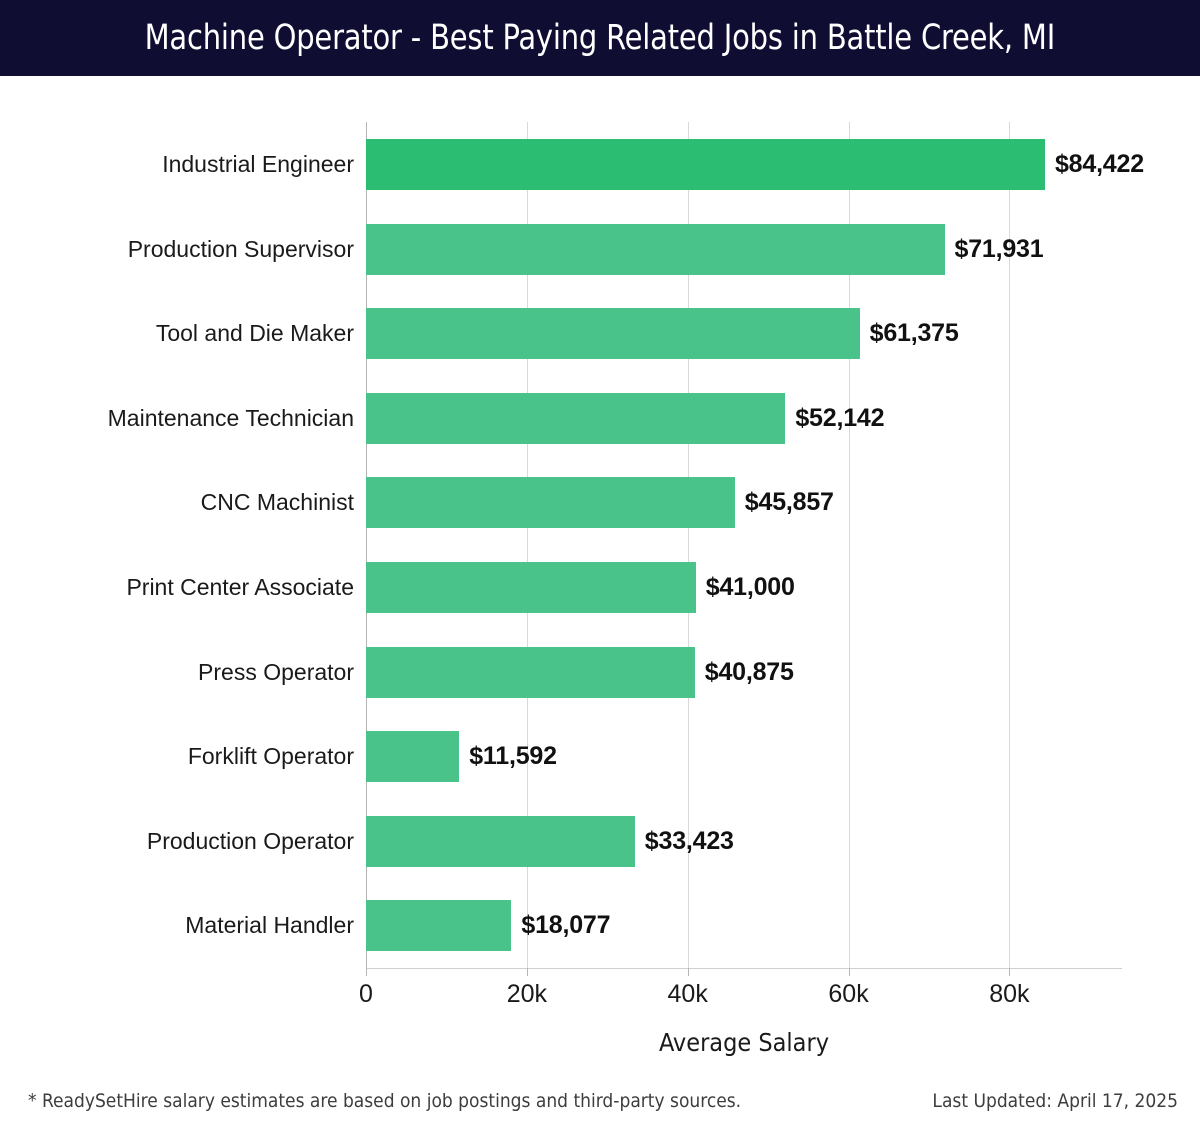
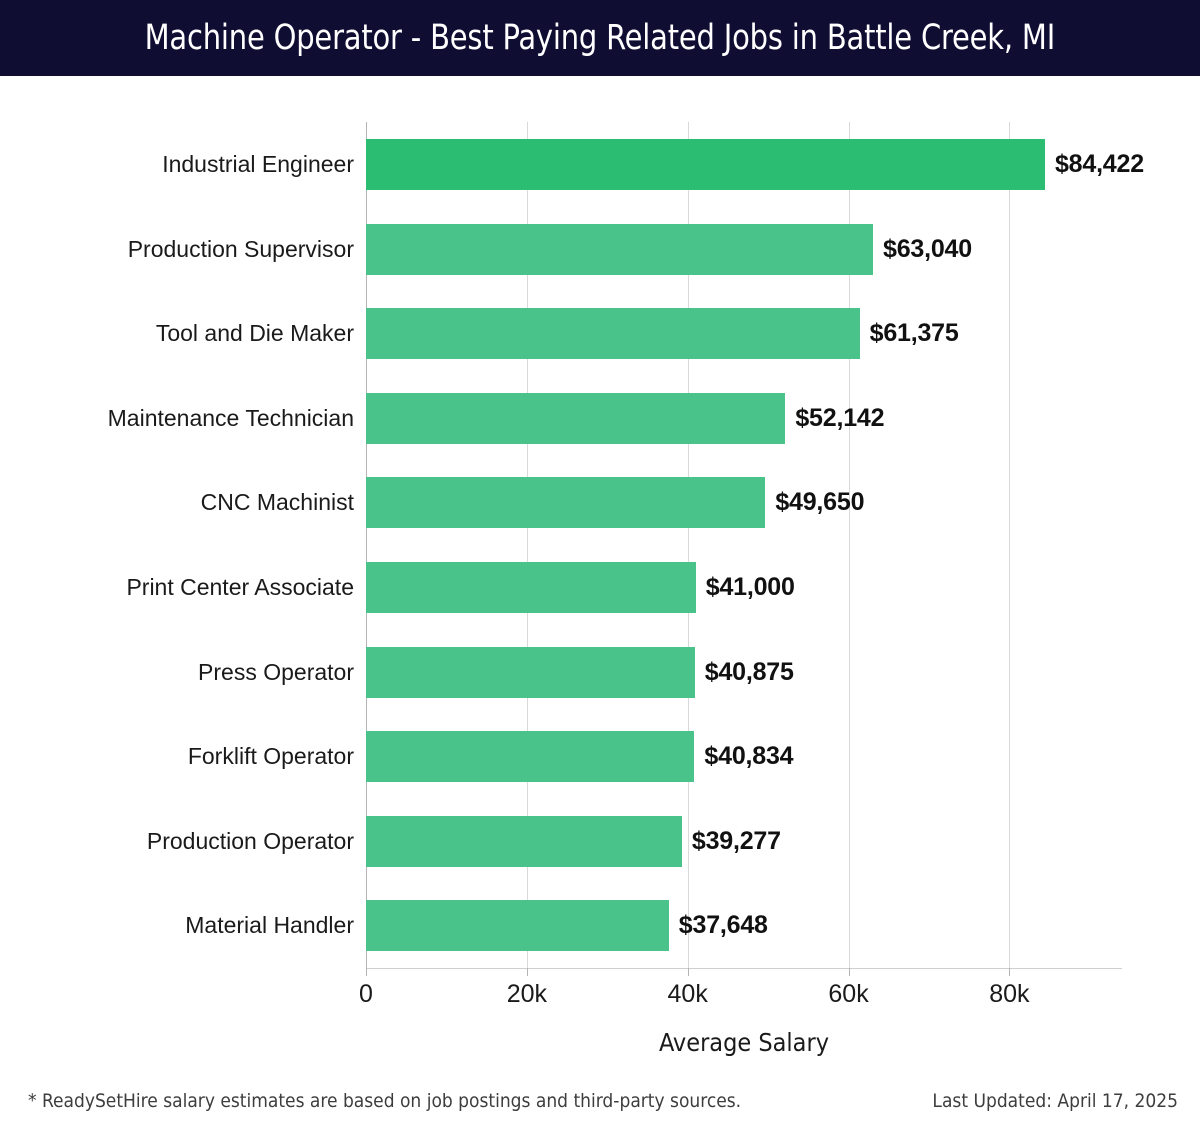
Production Supervisor: $71,931 -> $63,040
CNC Machinist: $45,857 -> $49,650
Forklift Operator: $11,592 -> $40,834
Production Operator: $33,423 -> $39,277
Material Handler: $18,077 -> $37,648
